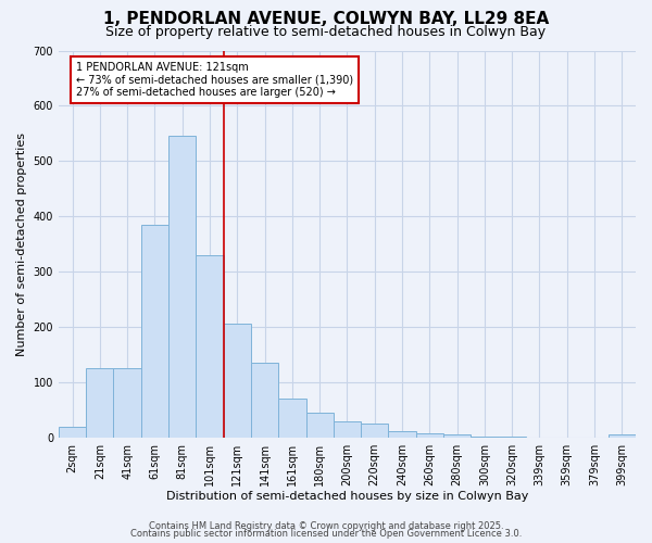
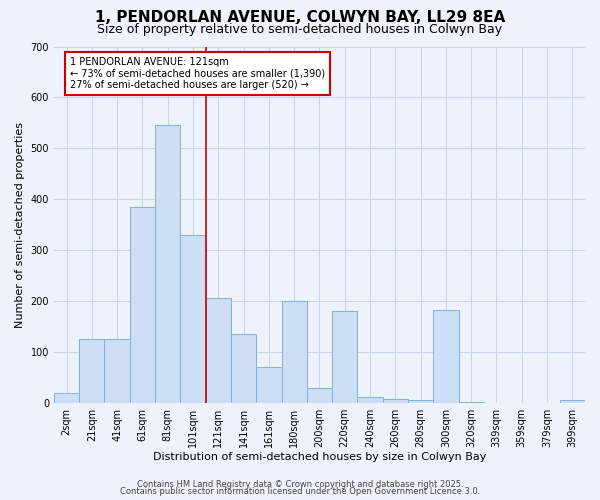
180sqm: 45 -> 200
220sqm: 25 -> 180
300sqm: 2 -> 182
